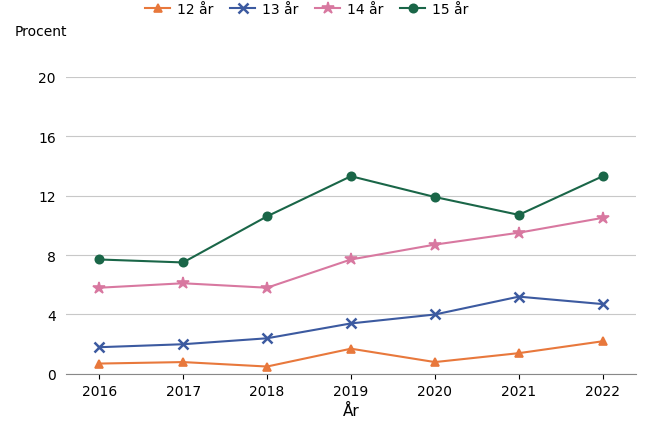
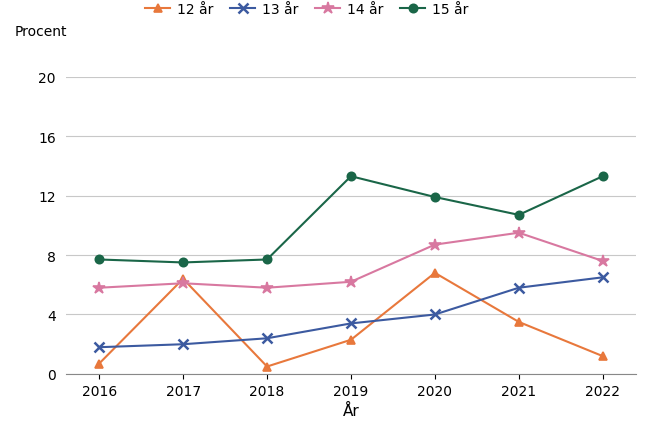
12 år/2017: 0.8 -> 6.4
15 år/2018: 10.6 -> 7.7
12 år/2019: 1.7 -> 2.3
14 år/2019: 7.7 -> 6.2
12 år/2020: 0.8 -> 6.8
12 år/2021: 1.4 -> 3.5
13 år/2021: 5.2 -> 5.8
12 år/2022: 2.2 -> 1.2
13 år/2022: 4.7 -> 6.5
14 år/2022: 10.5 -> 7.6
